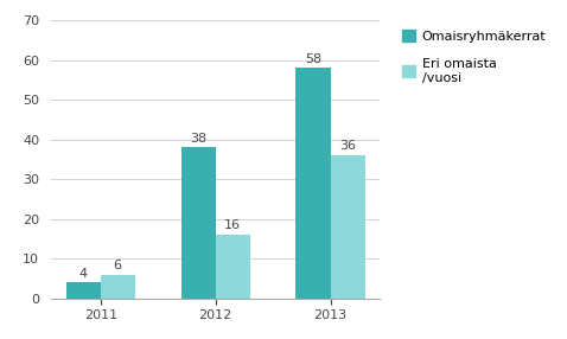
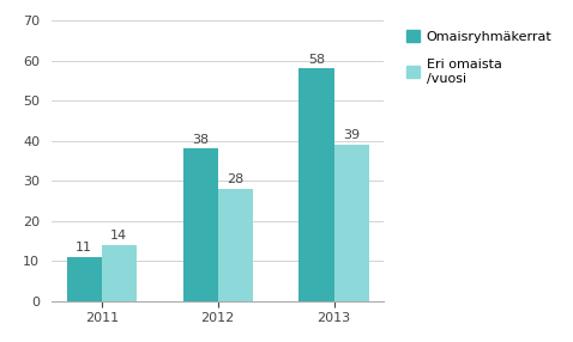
Omaisryhmäkerrat/2011: 4 -> 11
Eri omaista /vuosi/2011: 6 -> 14
Eri omaista /vuosi/2012: 16 -> 28
Eri omaista /vuosi/2013: 36 -> 39
